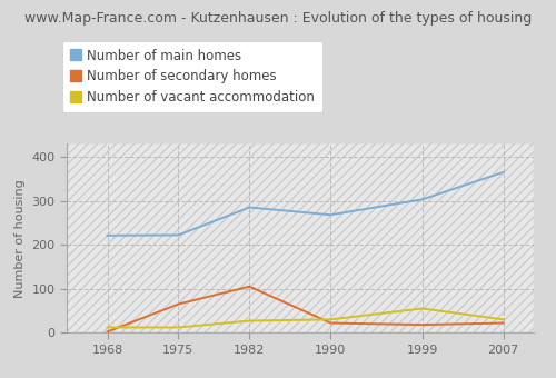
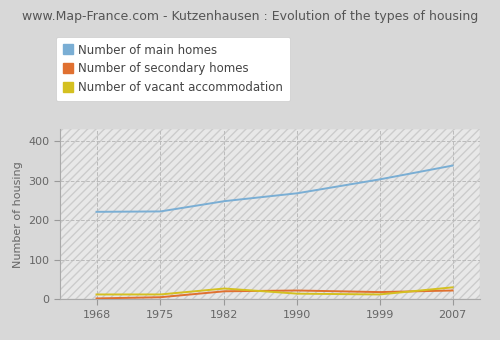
Number of secondary homes/1975: 65 -> 5
Number of main homes/1982: 285 -> 248
Number of secondary homes/1982: 105 -> 20
Number of vacant accommodation/1990: 30 -> 14
Number of vacant accommodation/1999: 55 -> 12
Number of main homes/2007: 365 -> 338
